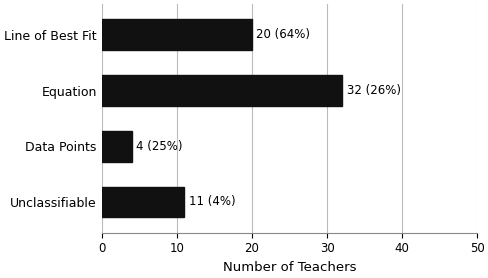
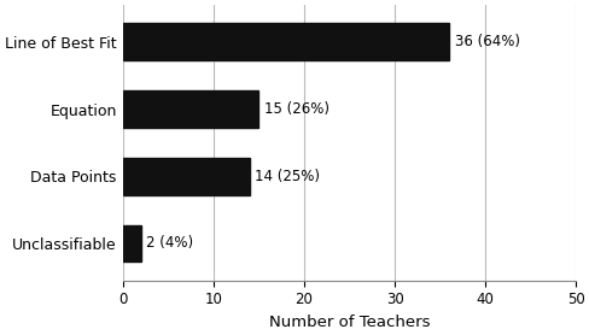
Line of Best Fit: 20 -> 36
Equation: 32 -> 15
Data Points: 4 -> 14
Unclassifiable: 11 -> 2
